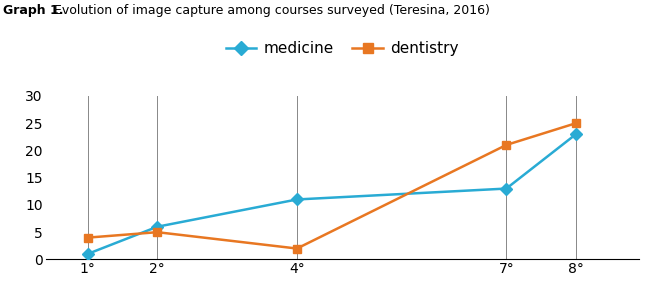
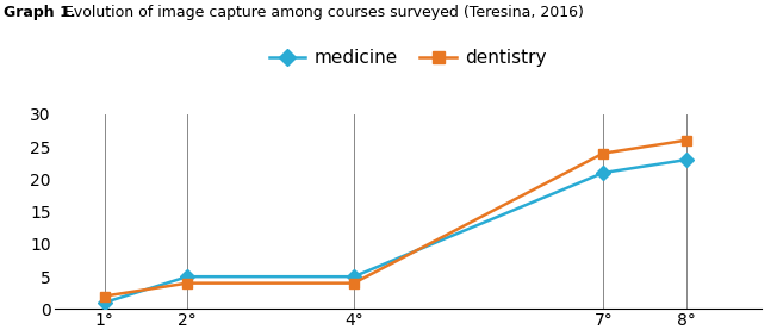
dentistry/1°: 4 -> 2
medicine/2°: 6 -> 5
dentistry/2°: 5 -> 4
medicine/4°: 11 -> 5
dentistry/4°: 2 -> 4
medicine/7°: 13 -> 21
dentistry/7°: 21 -> 24
dentistry/8°: 25 -> 26
